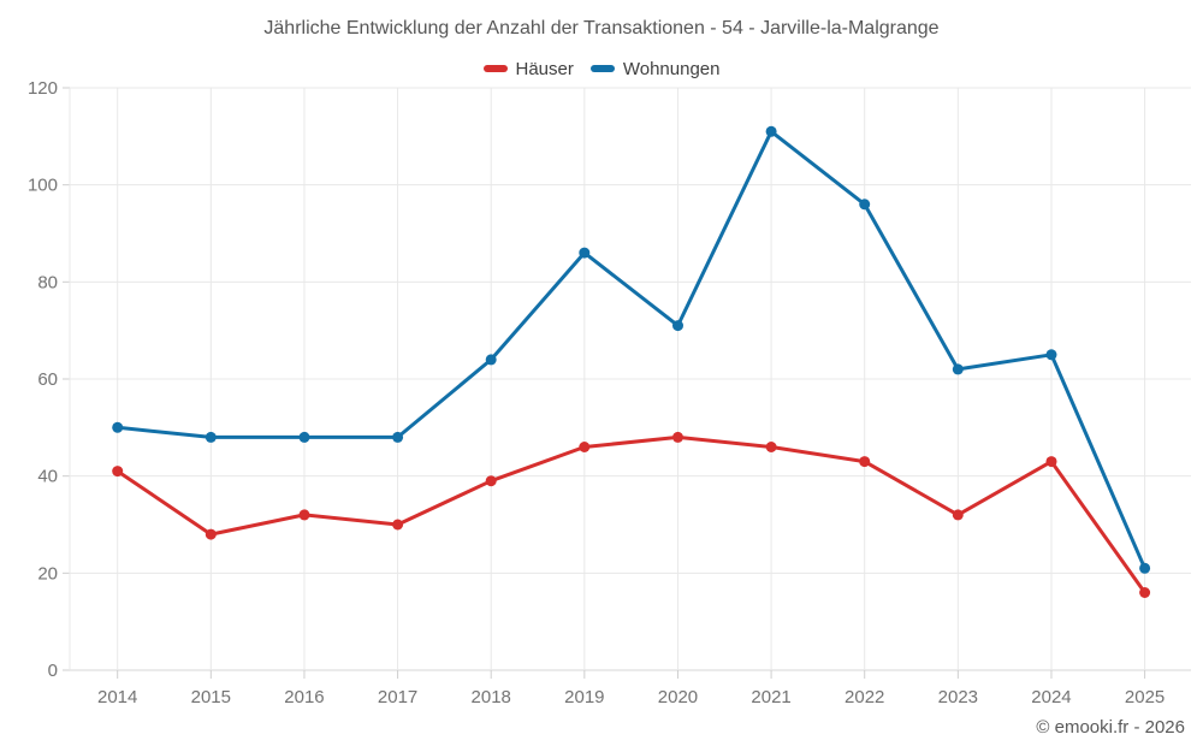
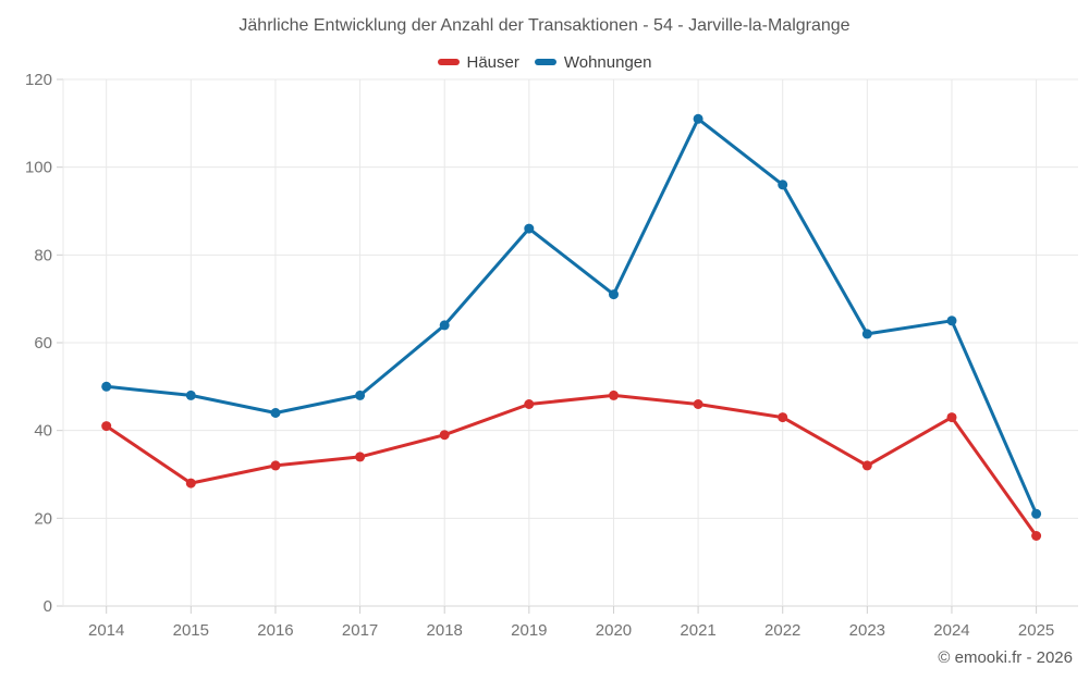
Wohnungen/2016: 48 -> 44
Häuser/2017: 30 -> 34
